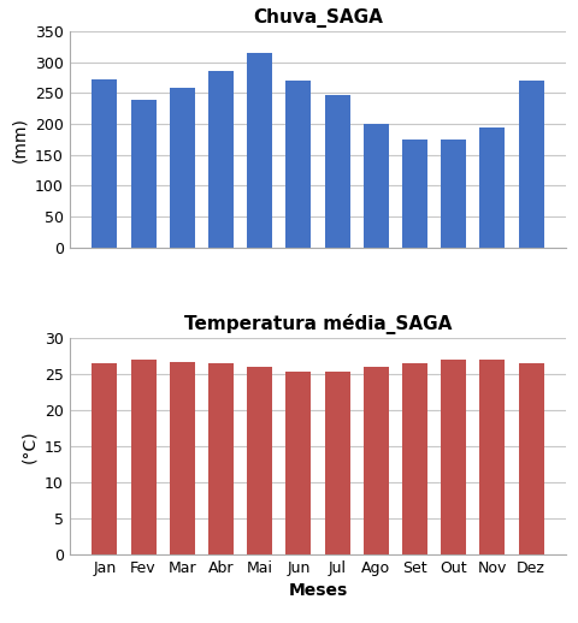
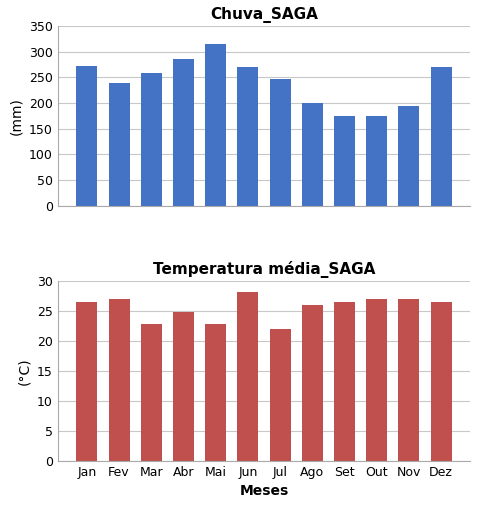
Temperatura média_SAGA/Mar: 26.7 -> 22.8
Temperatura média_SAGA/Abr: 26.5 -> 24.8
Temperatura média_SAGA/Mai: 26.0 -> 22.8
Temperatura média_SAGA/Jun: 25.3 -> 28.2
Temperatura média_SAGA/Jul: 25.3 -> 22.0
